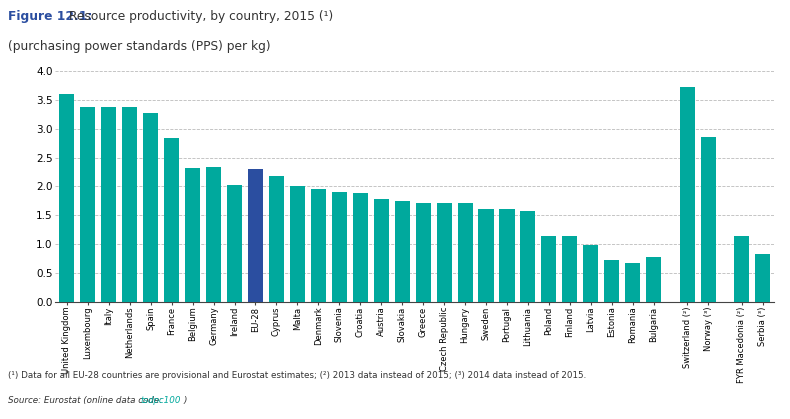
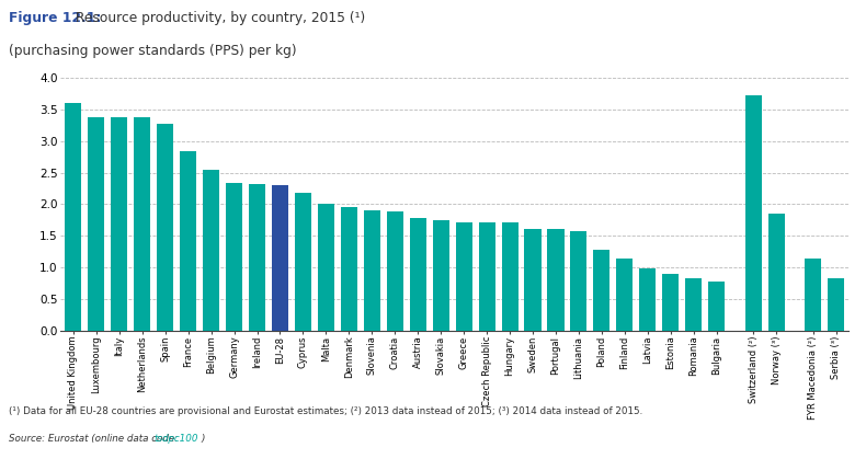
Belgium: 2.32 -> 2.55
Ireland: 2.02 -> 2.32
Poland: 1.14 -> 1.28
Estonia: 0.72 -> 0.90
Romania: 0.68 -> 0.82
Norway (³): 2.86 -> 1.85
